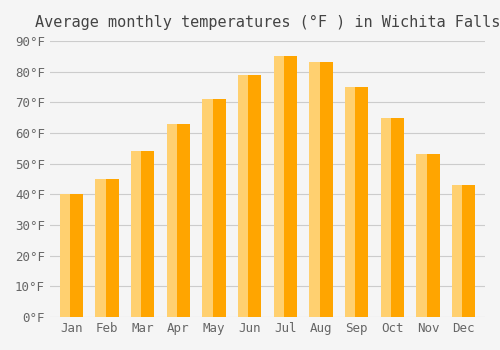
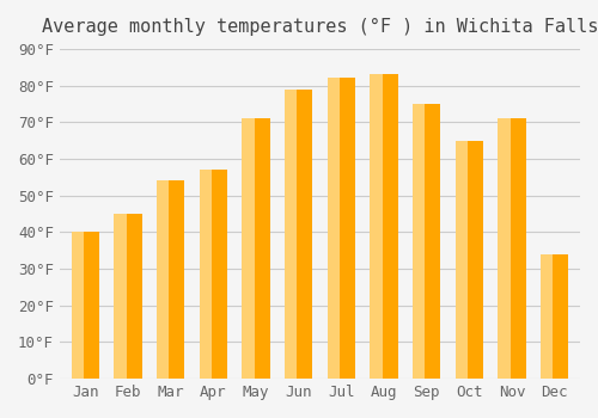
Apr: 63°F -> 57°F
Jul: 85°F -> 82°F
Nov: 53°F -> 71°F
Dec: 43°F -> 34°F
